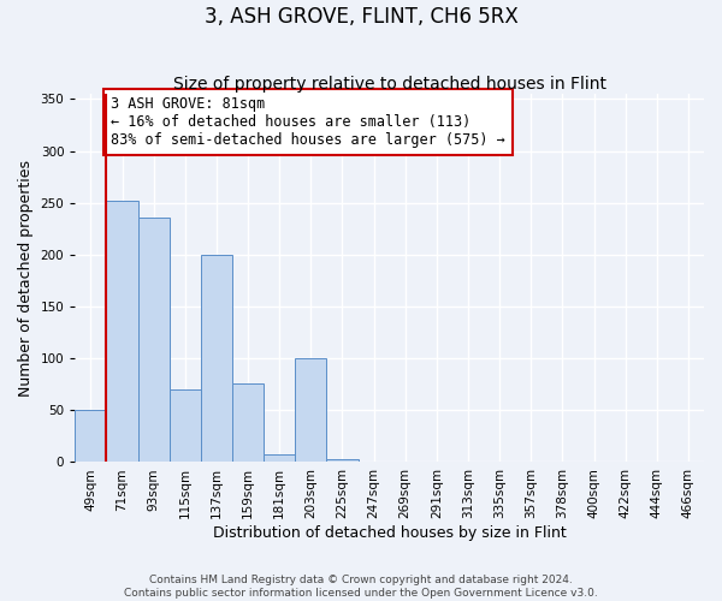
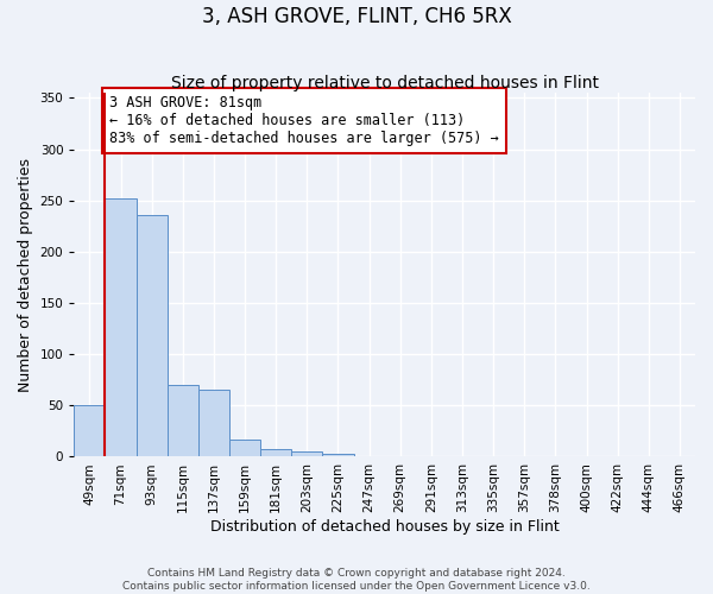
137sqm: 200 -> 65
159sqm: 76 -> 17
203sqm: 100 -> 5
